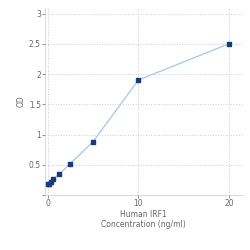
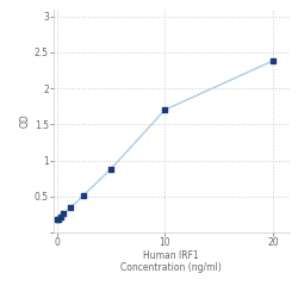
10: 1.90 -> 1.70
20: 2.50 -> 2.38
